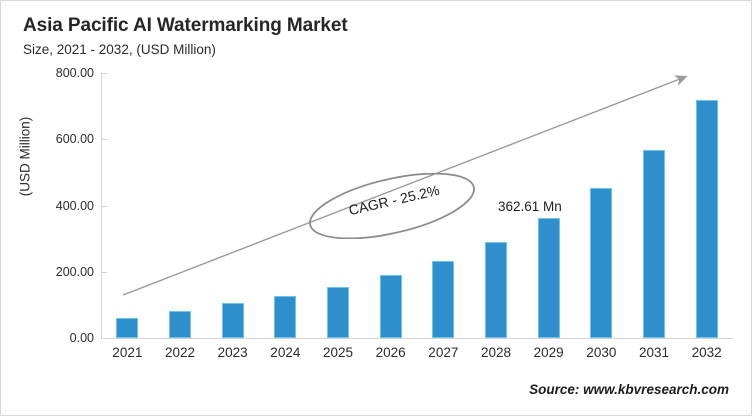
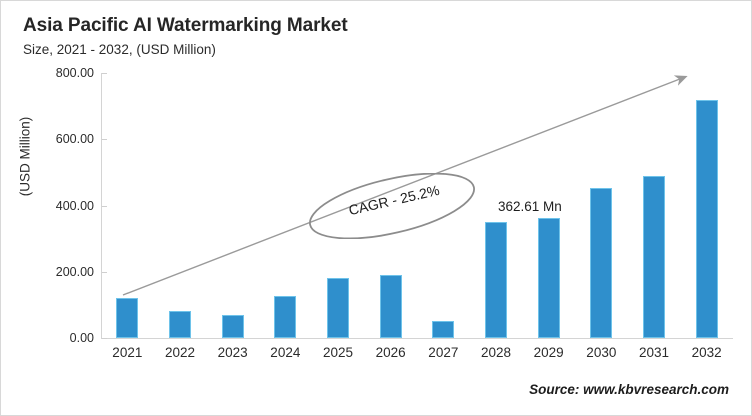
2021: 60 -> 120
2023: 110 -> 70
2025: 150 -> 180
2027: 230 -> 50
2028: 290 -> 350
2031: 570 -> 490
